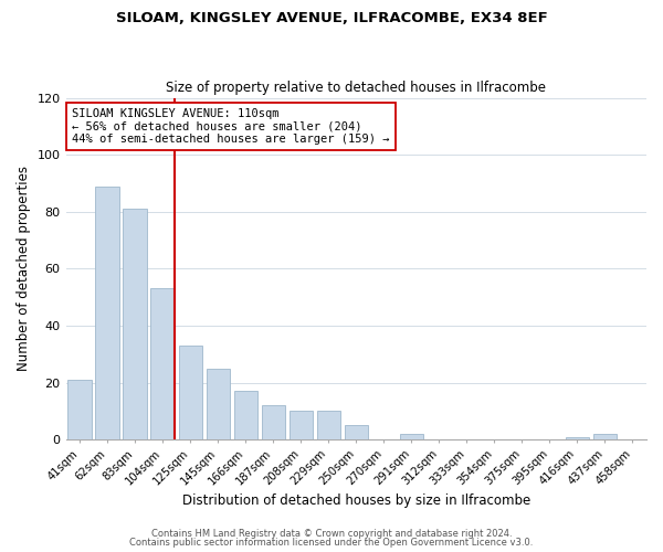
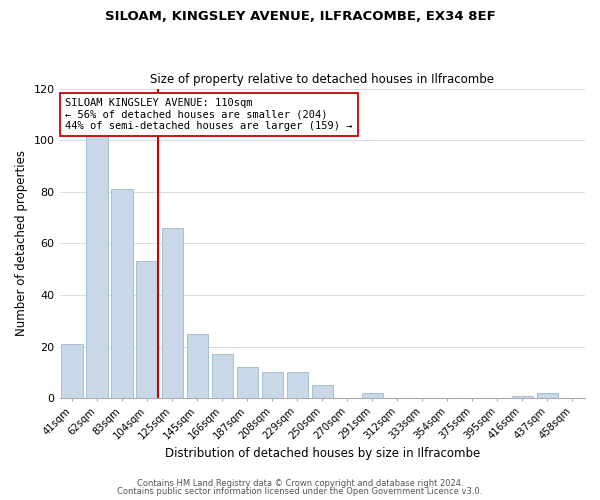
62sqm: 89 -> 102
125sqm: 33 -> 66
